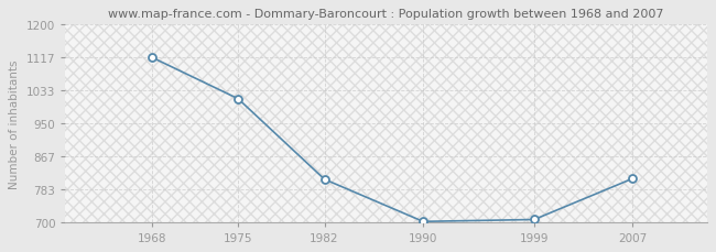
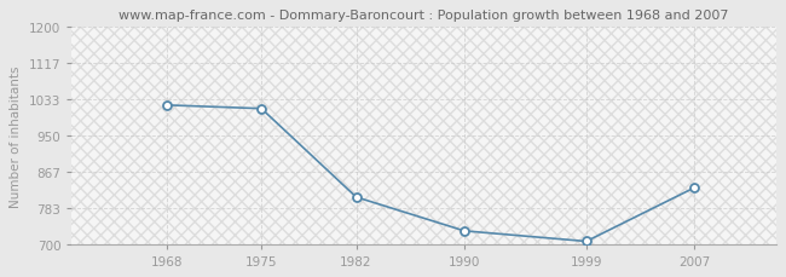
1968: 1117 -> 1020
1990: 701 -> 730
2007: 810 -> 830
